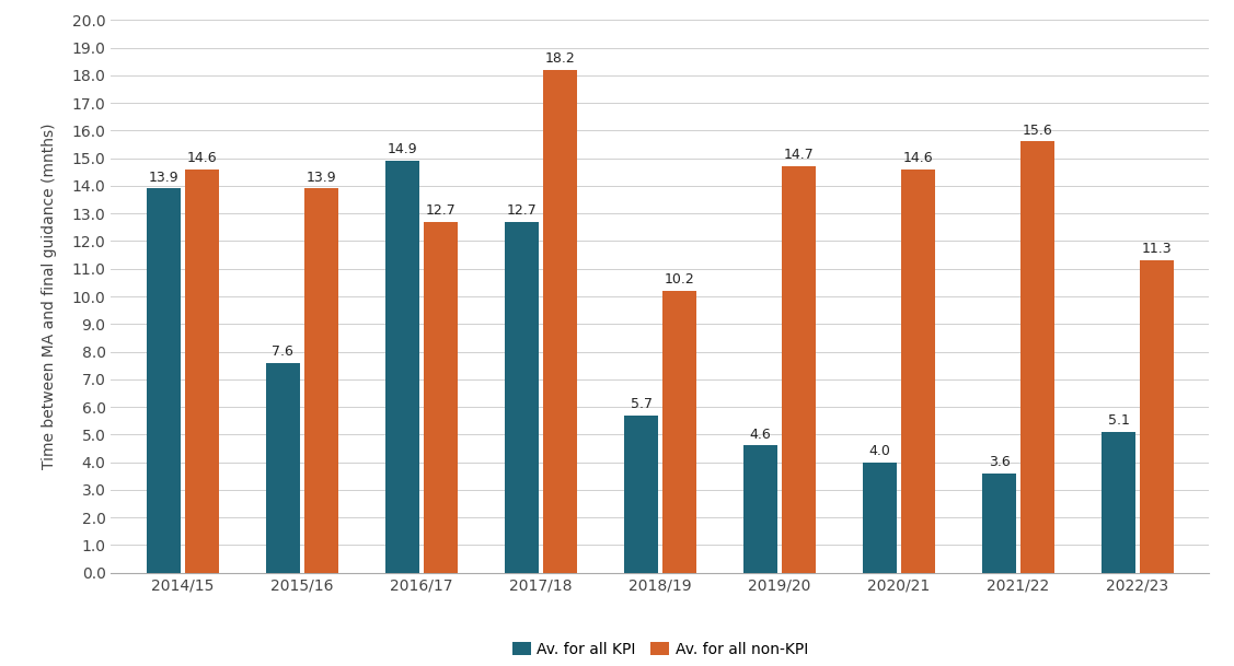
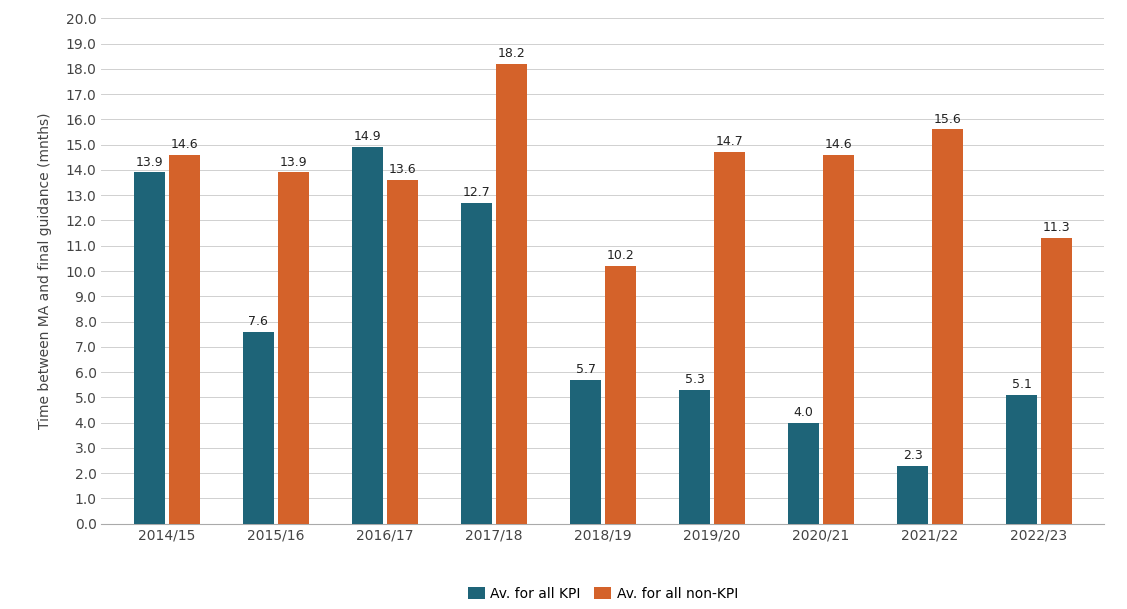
Av. for all non-KPI/2016/17: 12.7 -> 13.6
Av. for all KPI/2019/20: 4.6 -> 5.3
Av. for all KPI/2021/22: 3.6 -> 2.3
